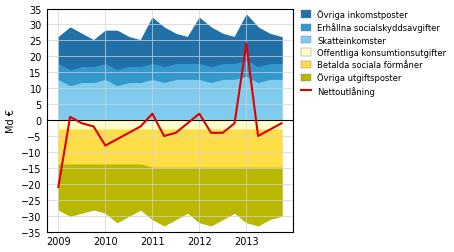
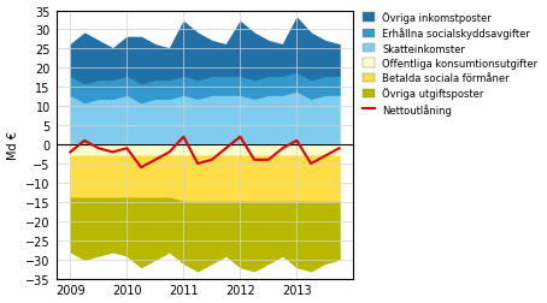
Nettoutlåning/2009: -21 -> -2
Nettoutlåning/2010: -8 -> -1
Nettoutlåning/2013: 24 -> 1
